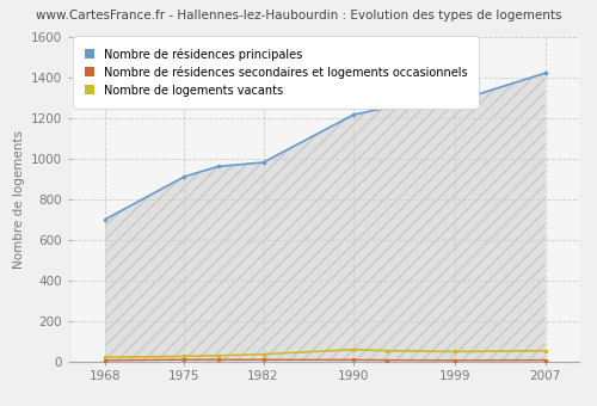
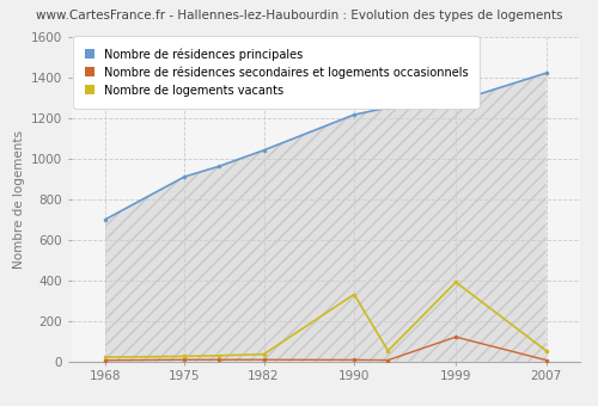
Nombre de résidences principales/1982: 980 -> 1040
Nombre de logements vacants/1990: 60 -> 330
Nombre de résidences secondaires et logements occasionnels/1999: 0 -> 120
Nombre de logements vacants/1999: 50 -> 390
